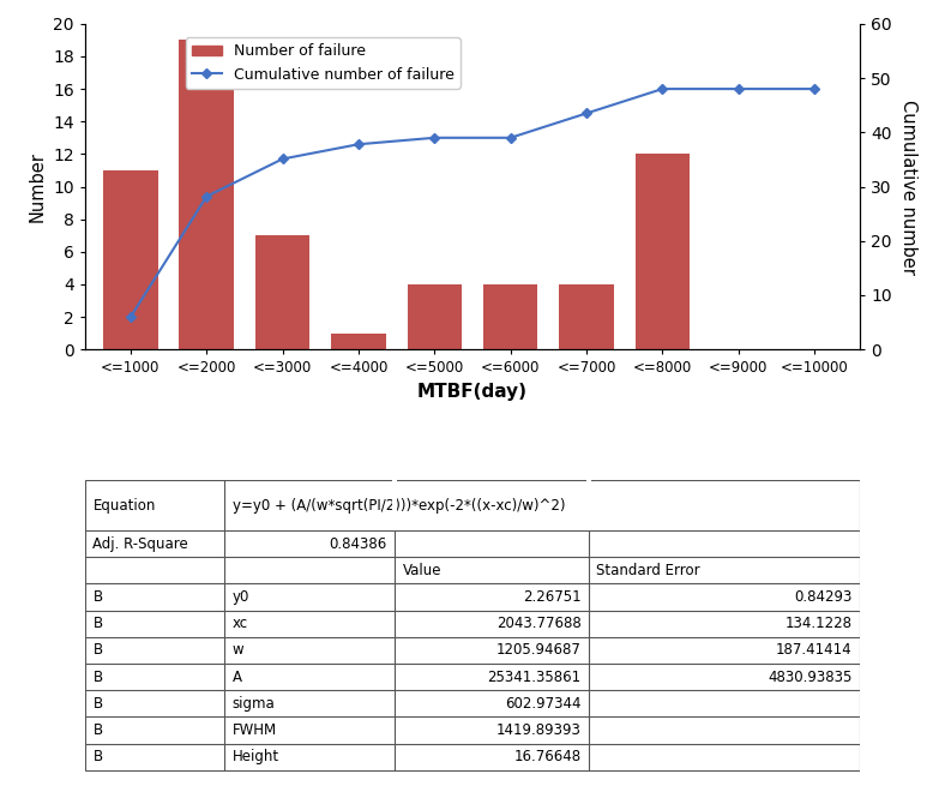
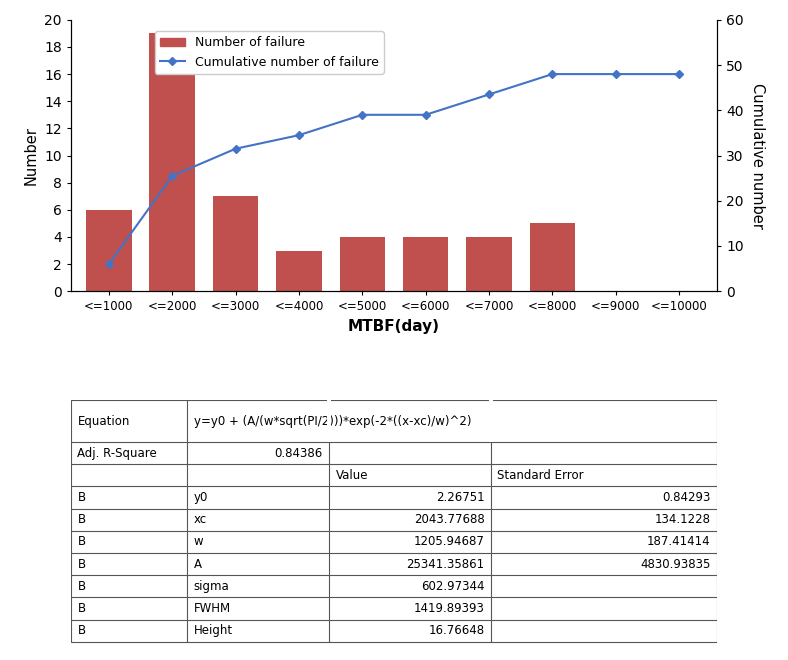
Number of failure/<=1000: 11 -> 6
Cumulative number of failure/<=2000: 9.4 -> 8.5
Cumulative number of failure/<=3000: 11.7 -> 10.5
Number of failure/<=4000: 1 -> 3
Cumulative number of failure/<=4000: 12.6 -> 11.5
Number of failure/<=8000: 12 -> 5
